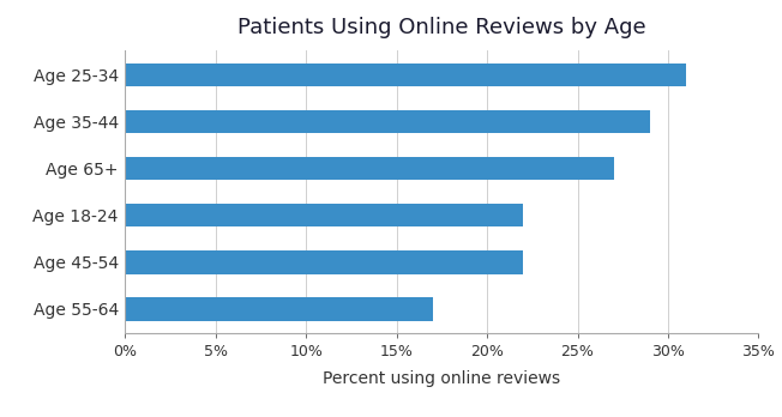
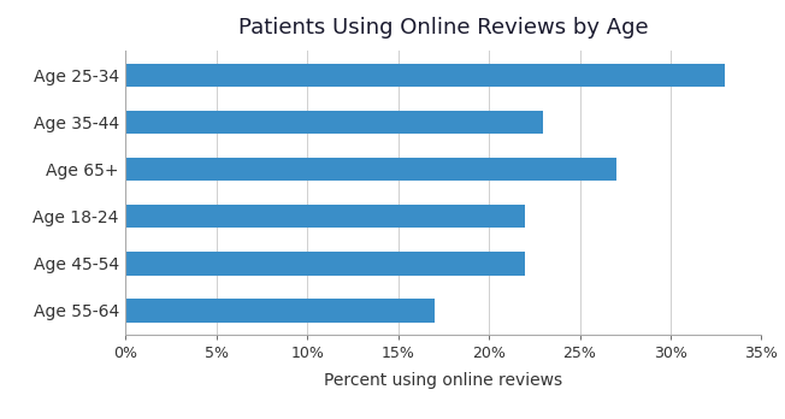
Age 25-34: 31% -> 33%
Age 35-44: 29% -> 23%
